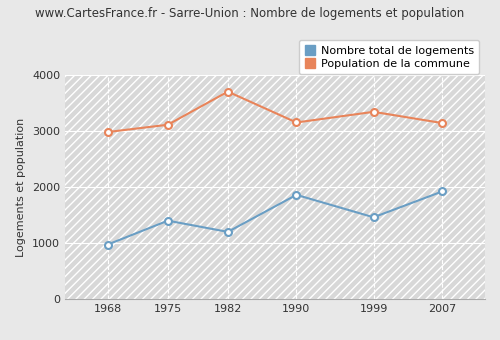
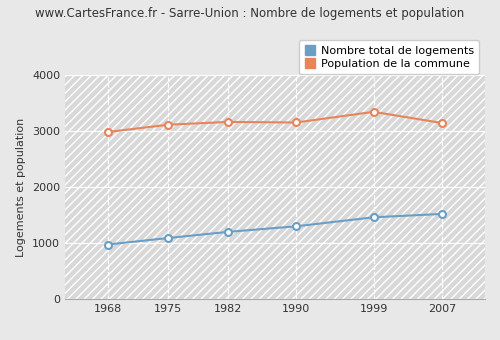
Nombre total de logements/1975: 1400 -> 1090
Population de la commune/1982: 3700 -> 3160
Nombre total de logements/1990: 1860 -> 1300
Nombre total de logements/2007: 1920 -> 1520
